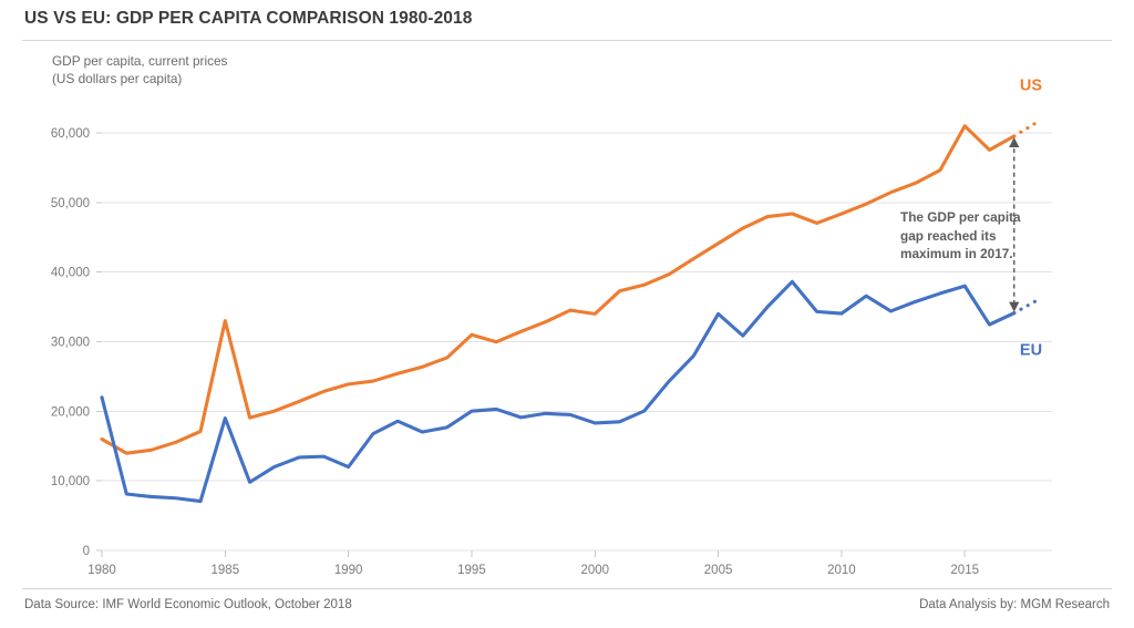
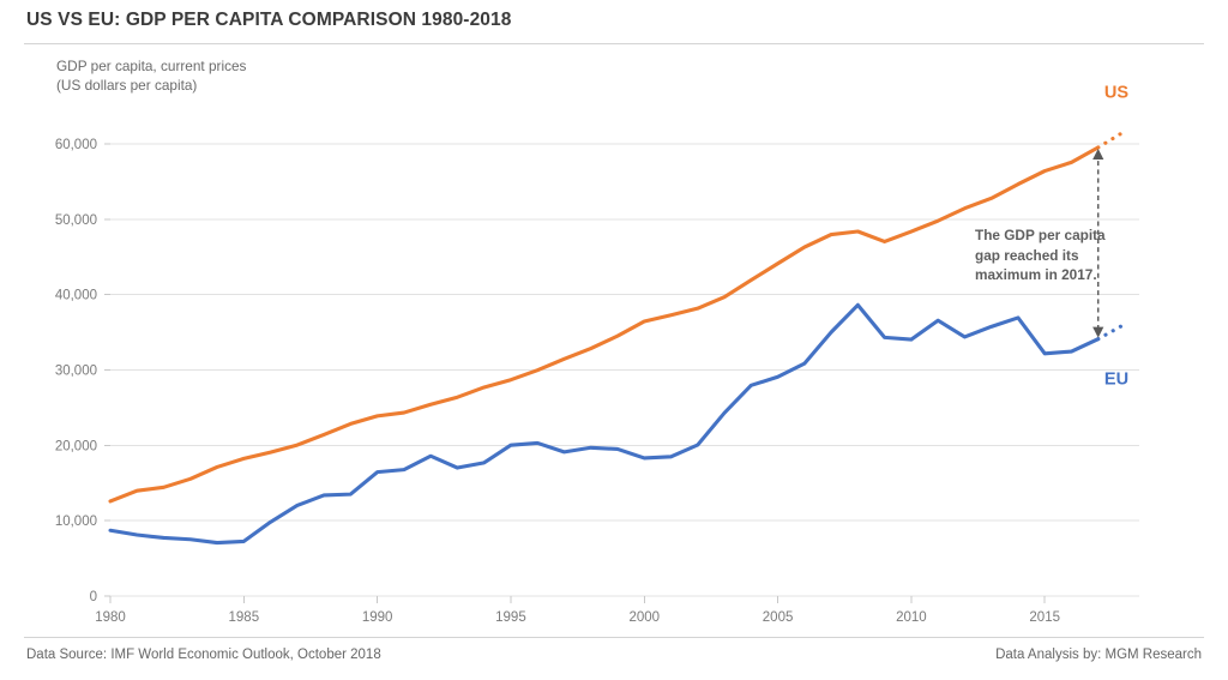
US/1980: 16000 -> 13000
EU/1980: 22000 -> 9000
US/1985: 33000 -> 18000
EU/1985: 19000 -> 7000
EU/1990: 12000 -> 16000
US/1995: 31000 -> 29000
US/2000: 34000 -> 36000
EU/2005: 34000 -> 29000
US/2015: 61000 -> 56000
EU/2015: 38000 -> 32000
